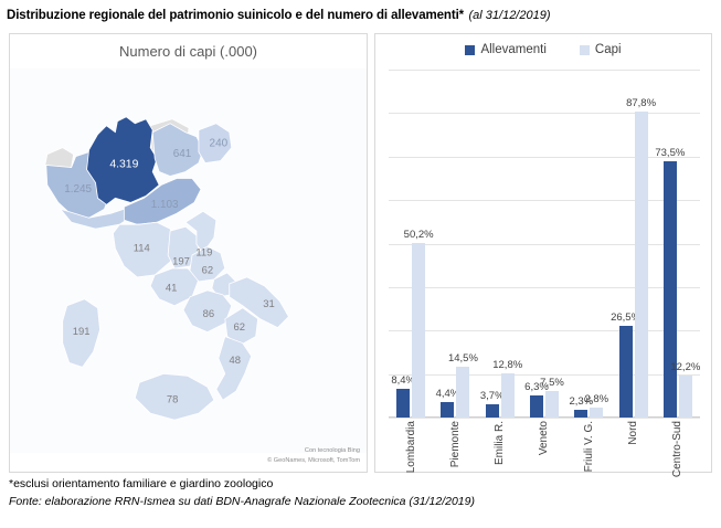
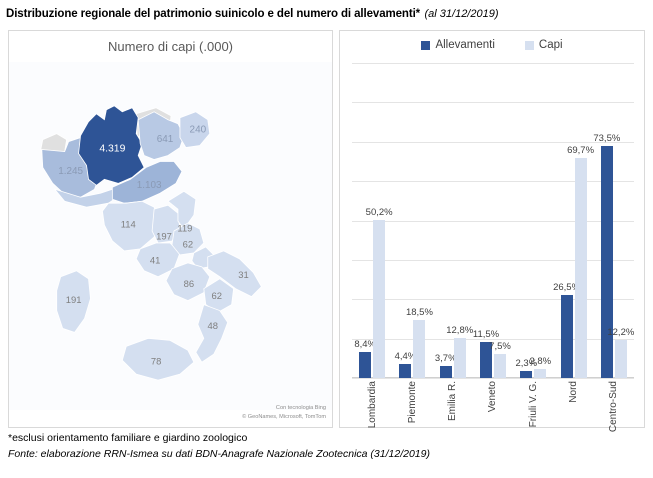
Capi/Piemonte: 14,5% -> 18,5%
Allevamenti/Veneto: 6,3% -> 11,5%
Capi/Nord: 87,8% -> 69,7%
